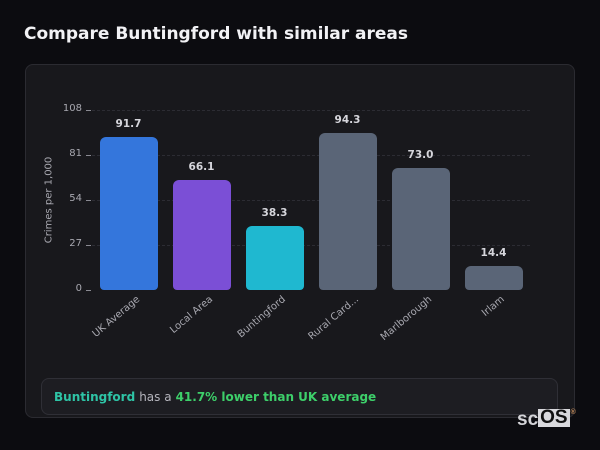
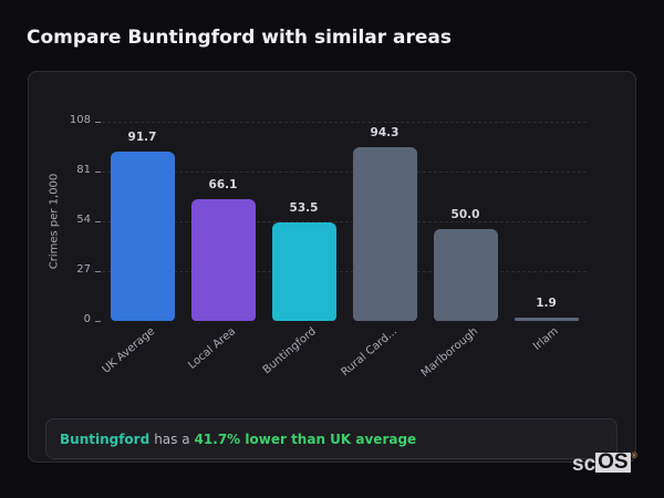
Buntingford: 38.3 -> 53.5
Marlborough: 73.0 -> 50.0
Irlam: 14.4 -> 1.9
